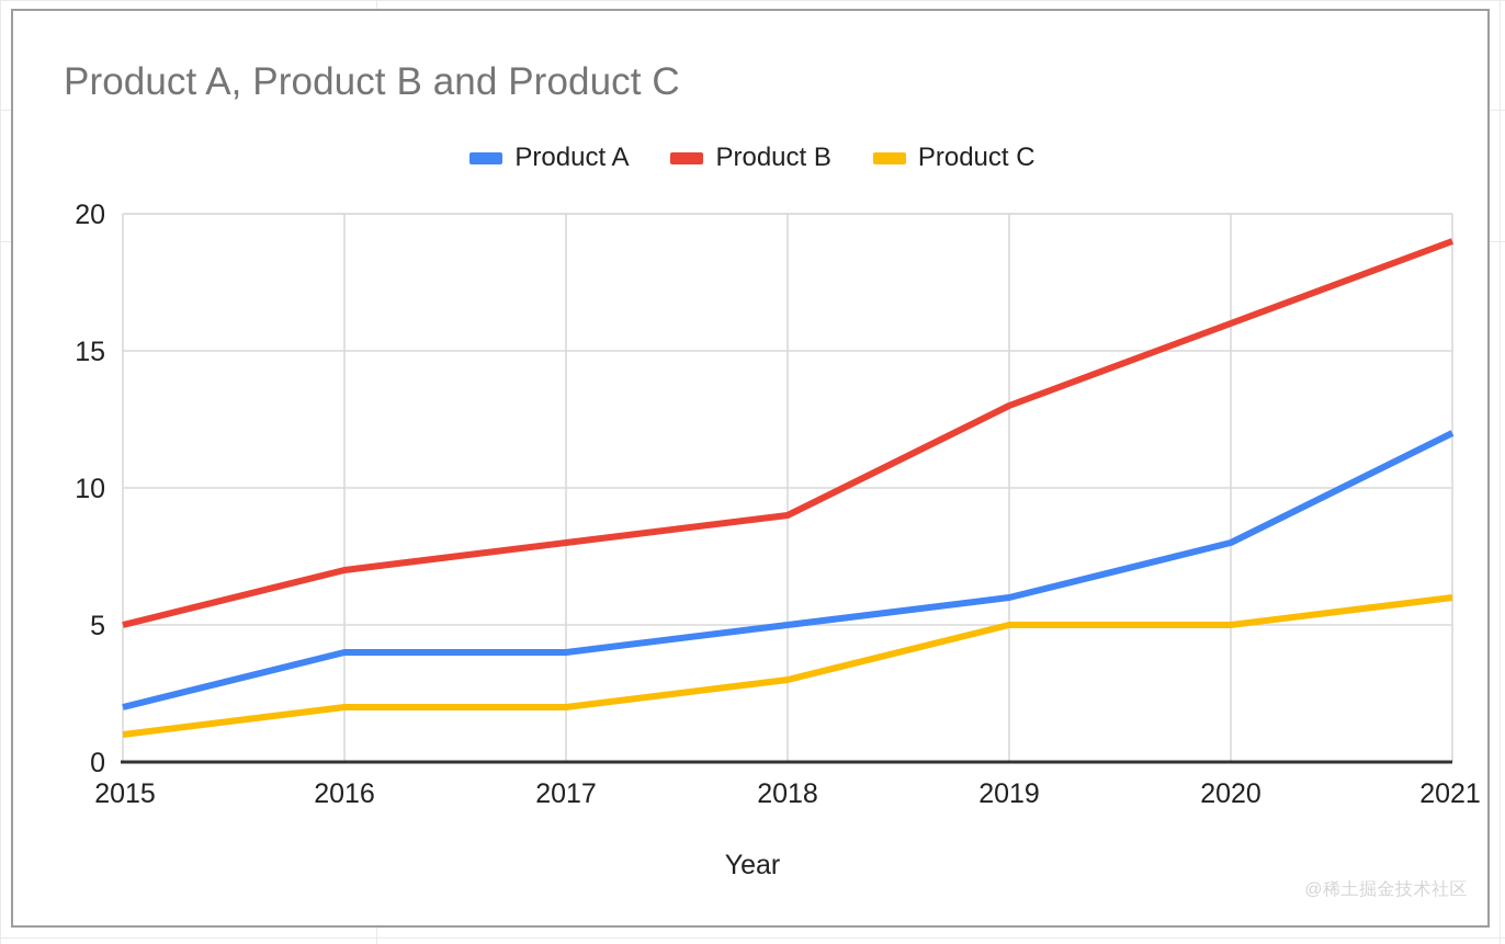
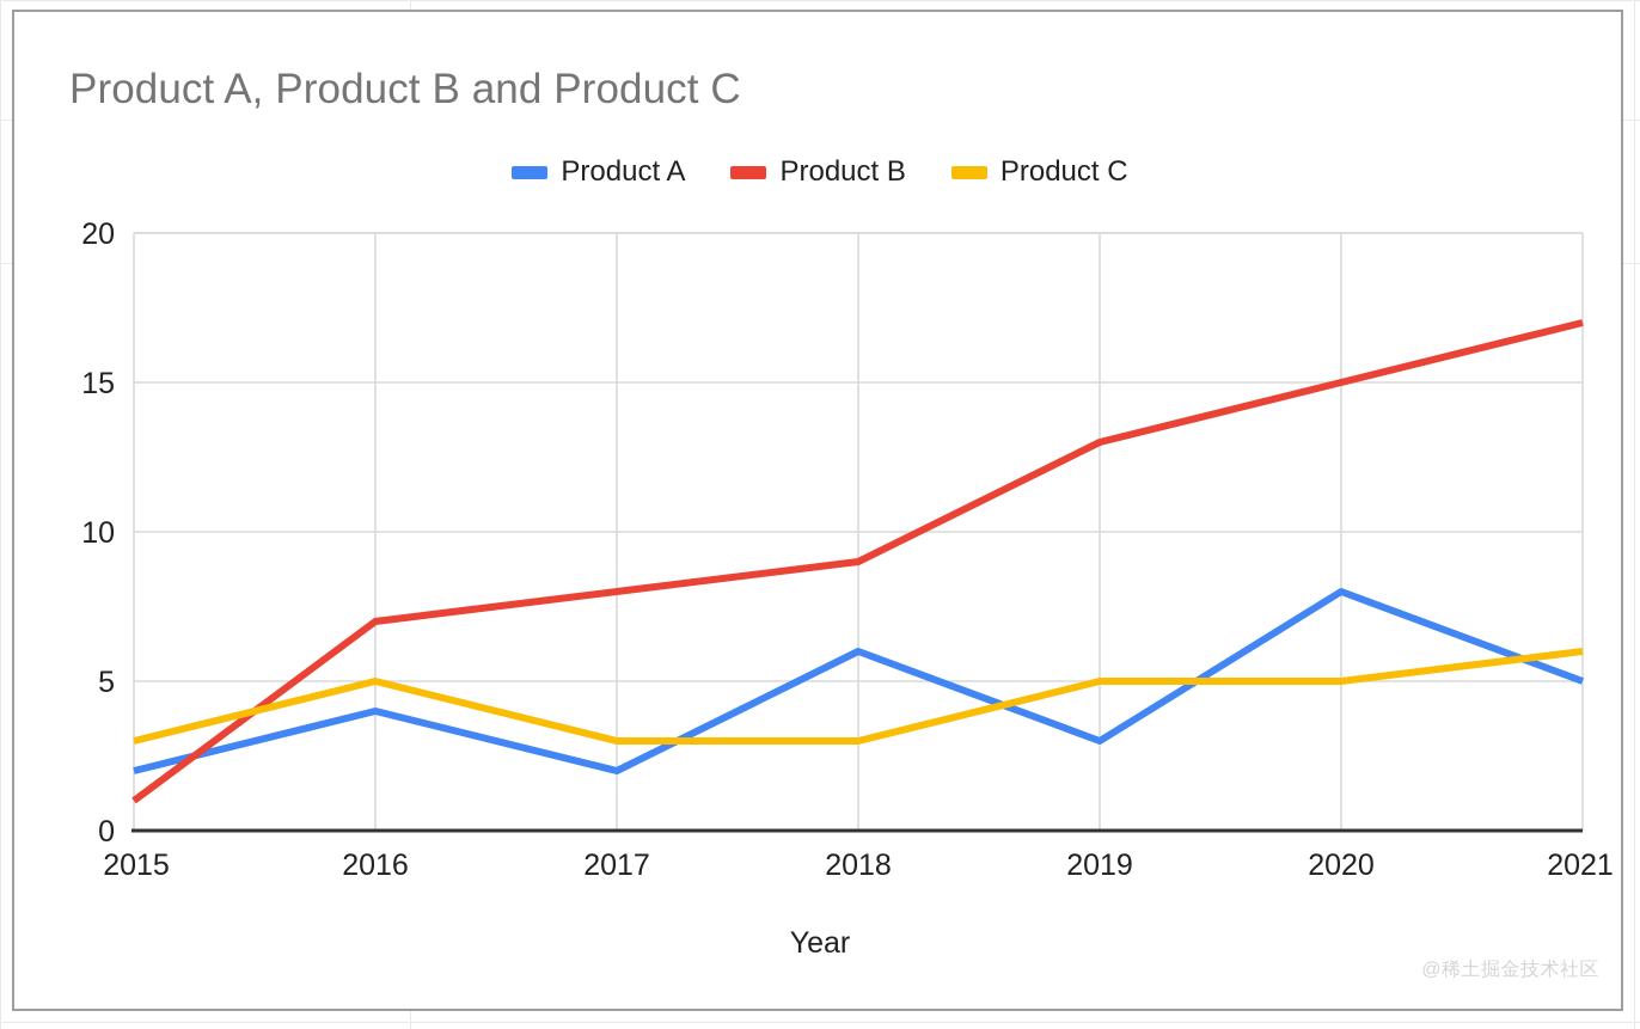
Product B/2015: 5 -> 1
Product C/2015: 1 -> 3
Product C/2016: 2 -> 5
Product A/2017: 4 -> 2
Product C/2017: 2 -> 3
Product A/2018: 5 -> 6
Product A/2019: 6 -> 3
Product B/2020: 16 -> 15
Product A/2021: 12 -> 5
Product B/2021: 19 -> 17
